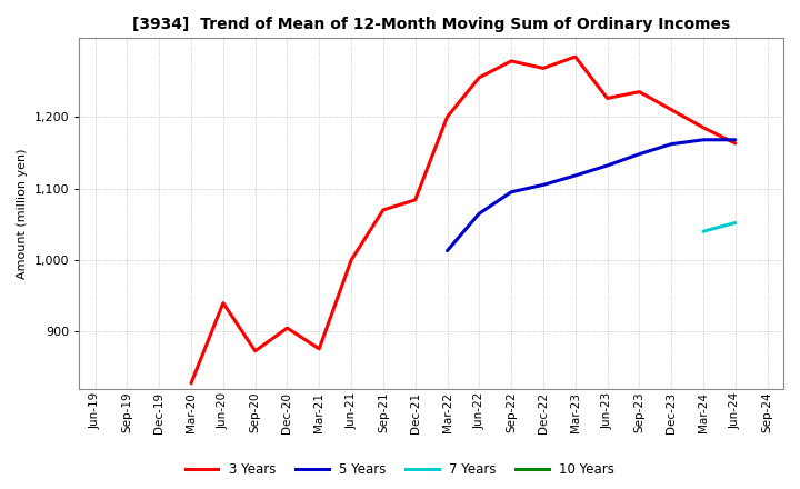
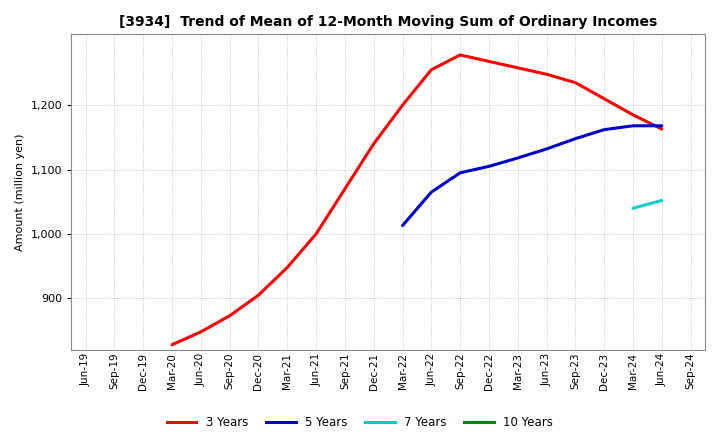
3 Years/Jun-20: 940 -> 848
3 Years/Mar-21: 876 -> 948
3 Years/Dec-21: 1,084 -> 1,140
3 Years/Mar-23: 1,284 -> 1,258
3 Years/Jun-23: 1,226 -> 1,248
